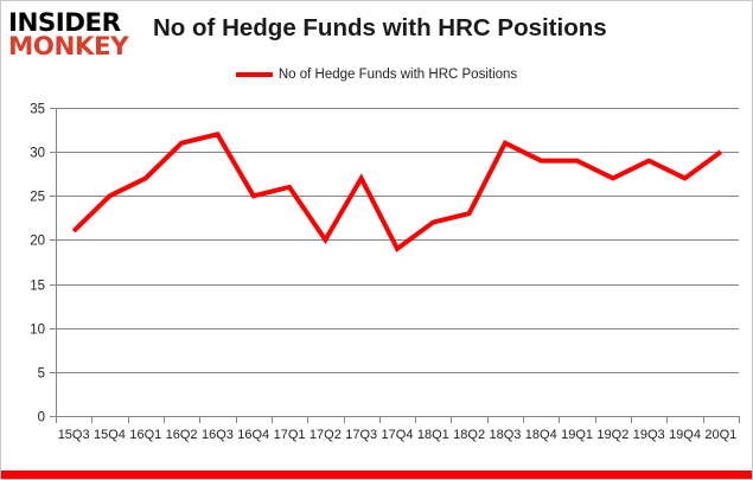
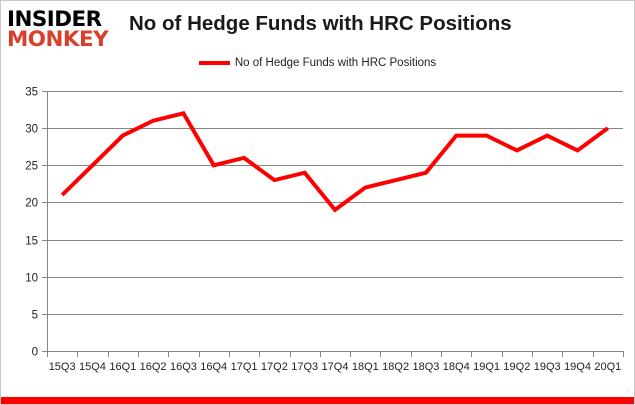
16Q1: 27 -> 29
17Q2: 20 -> 23
17Q3: 27 -> 24
18Q3: 31 -> 24
